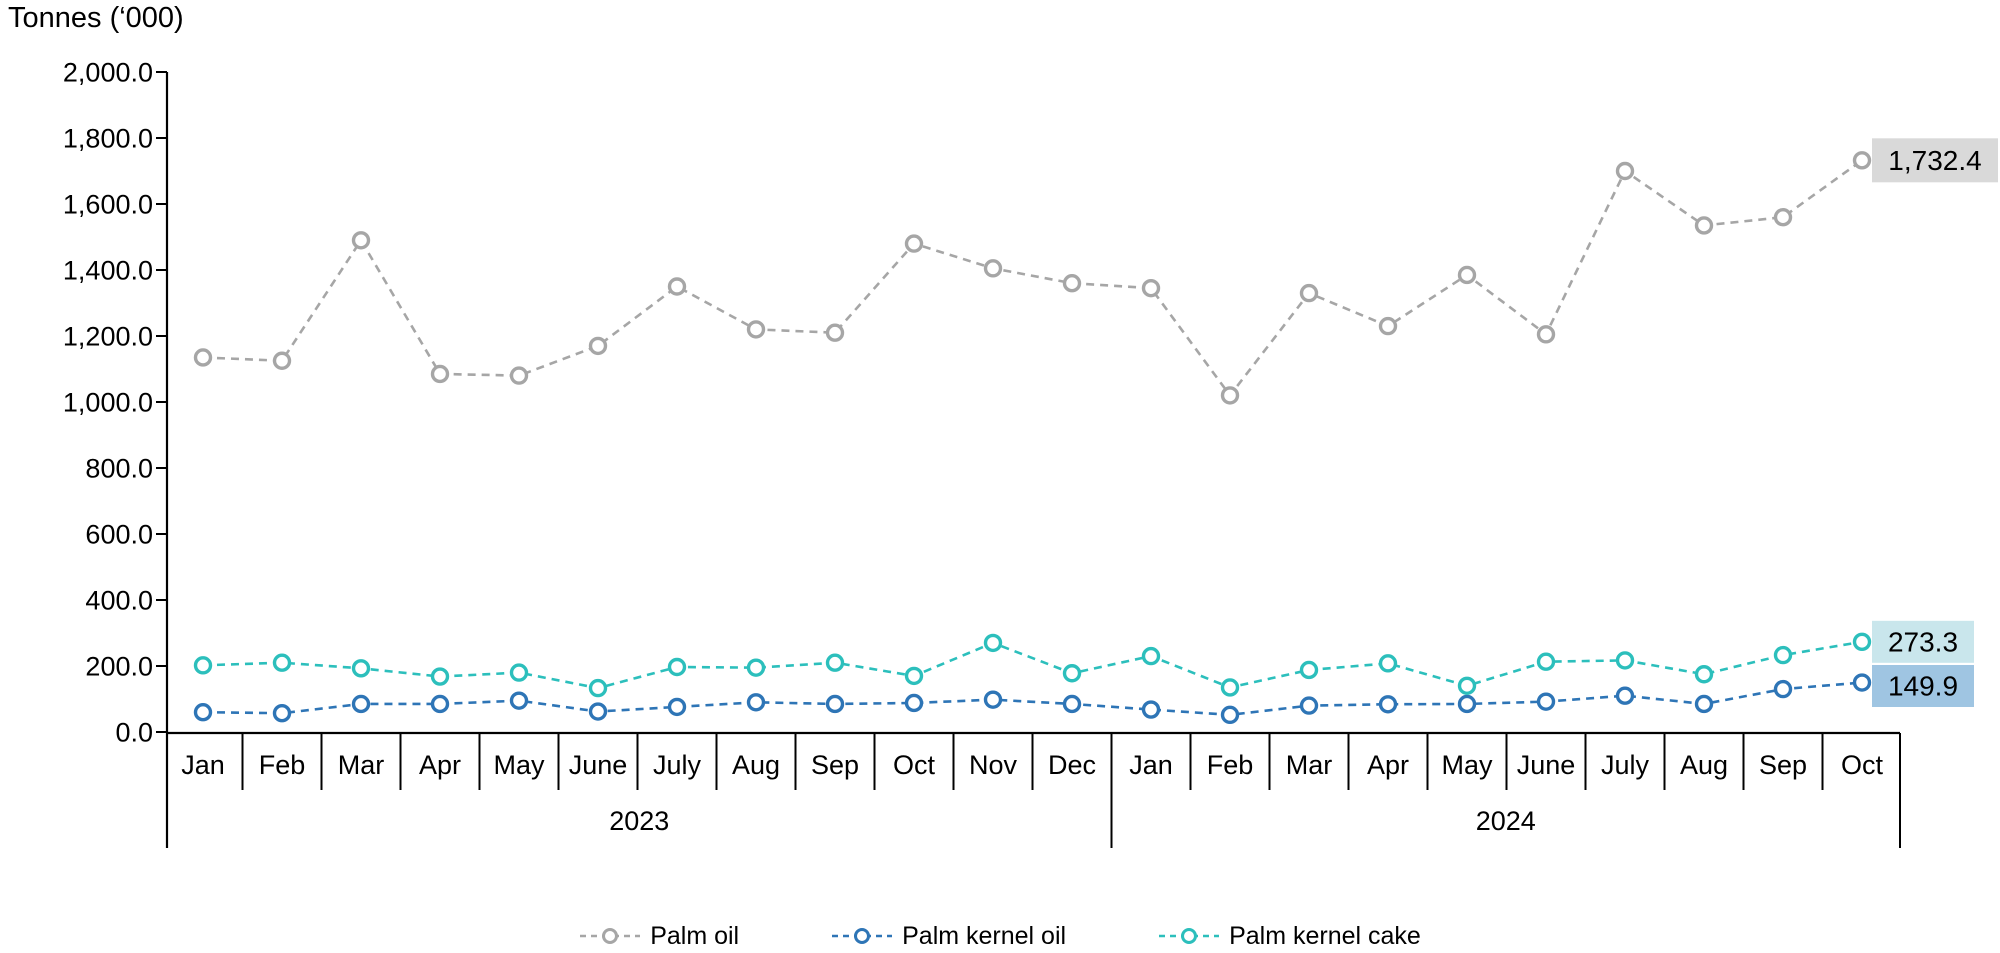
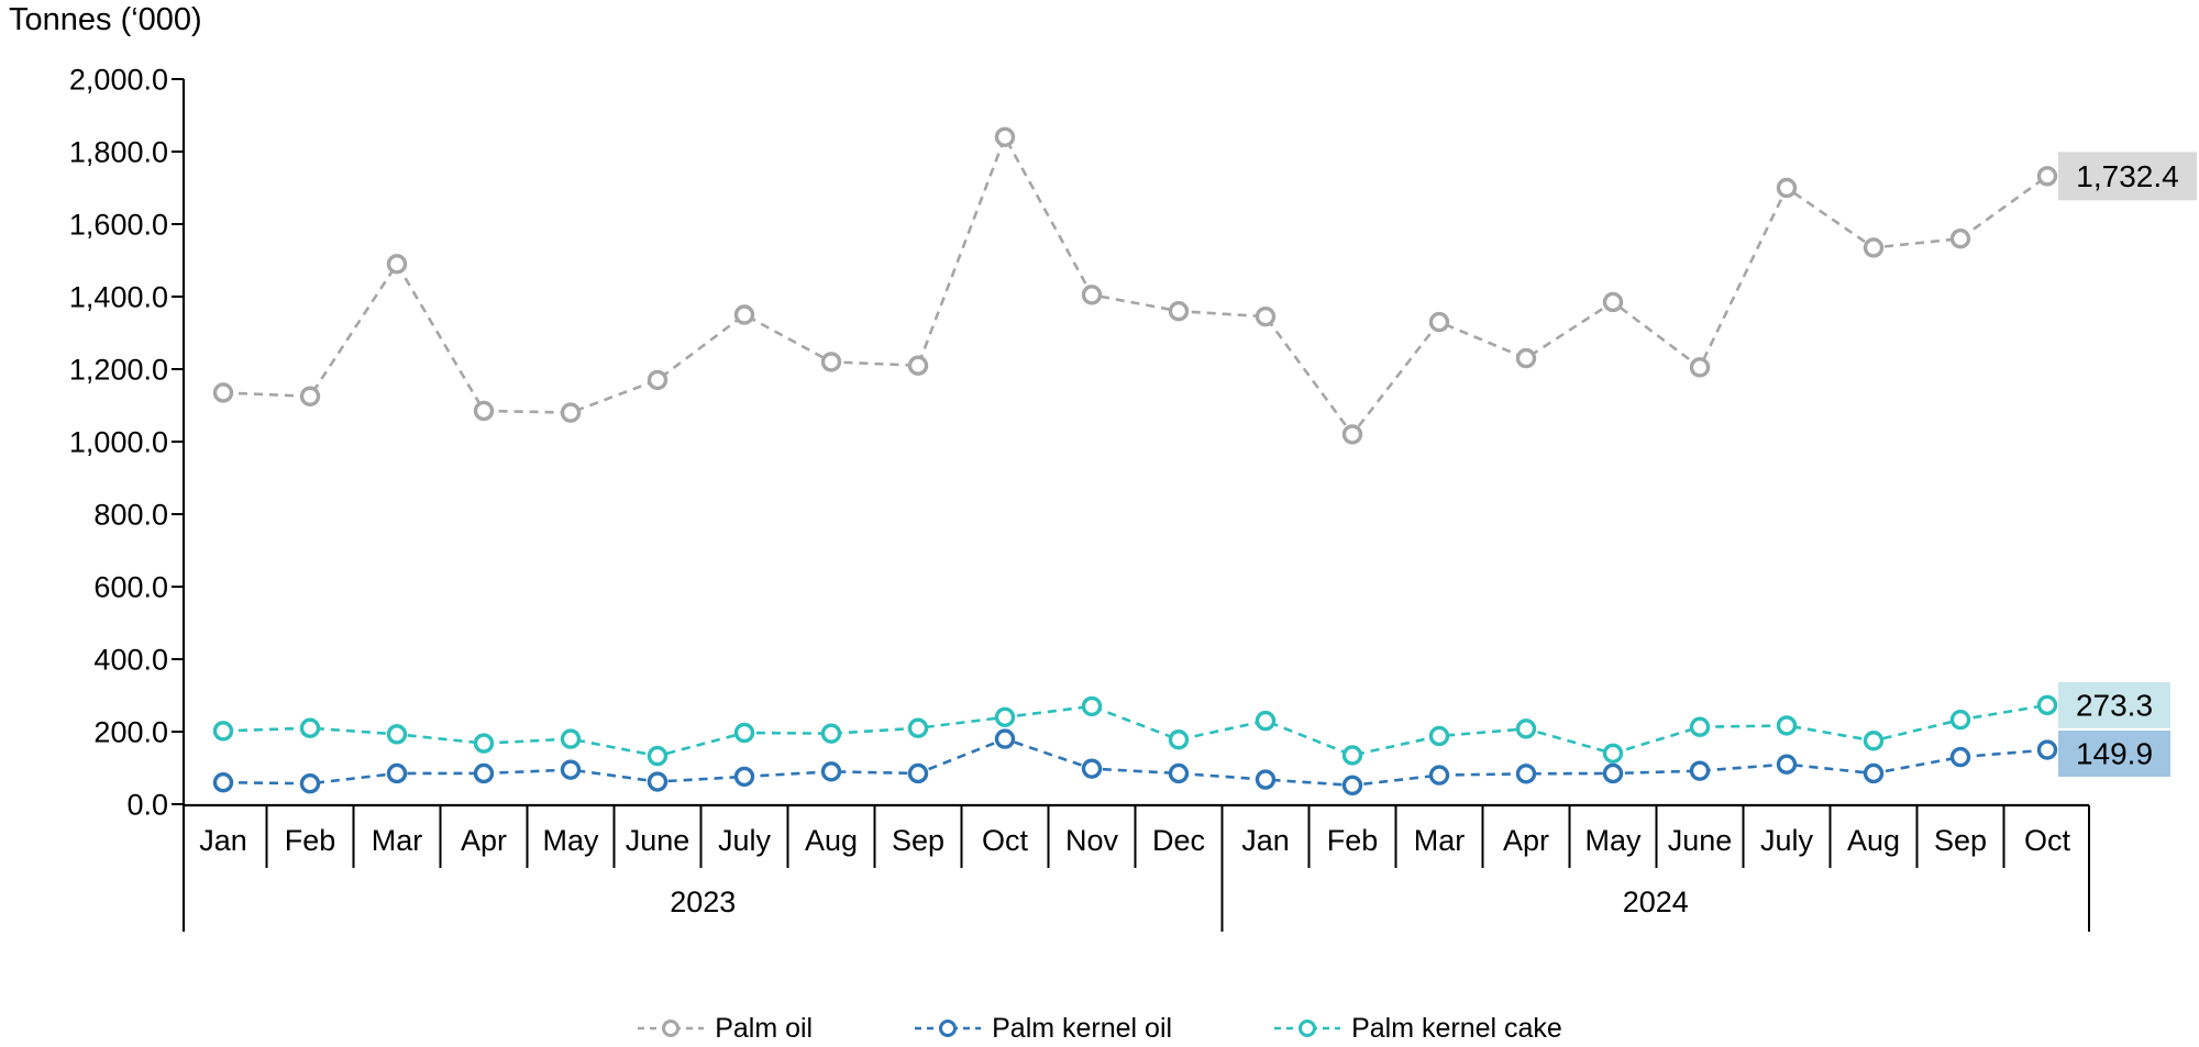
Palm oil/Oct 2023: 1480 -> 1840
Palm kernel oil/Oct 2023: 90 -> 180
Palm kernel cake/Oct 2023: 170 -> 240
